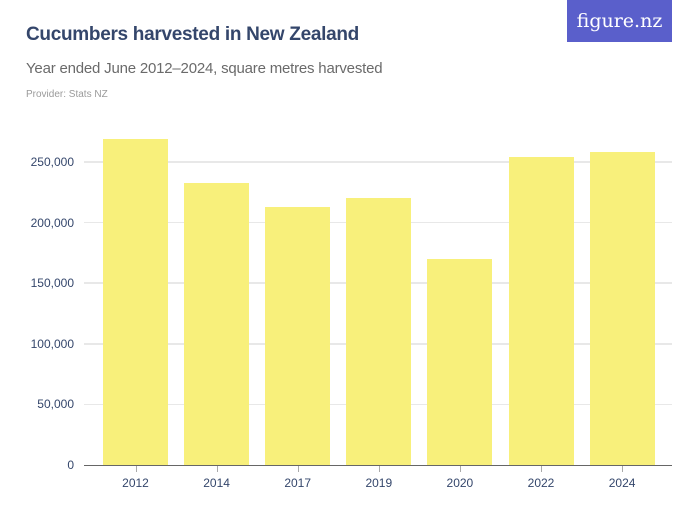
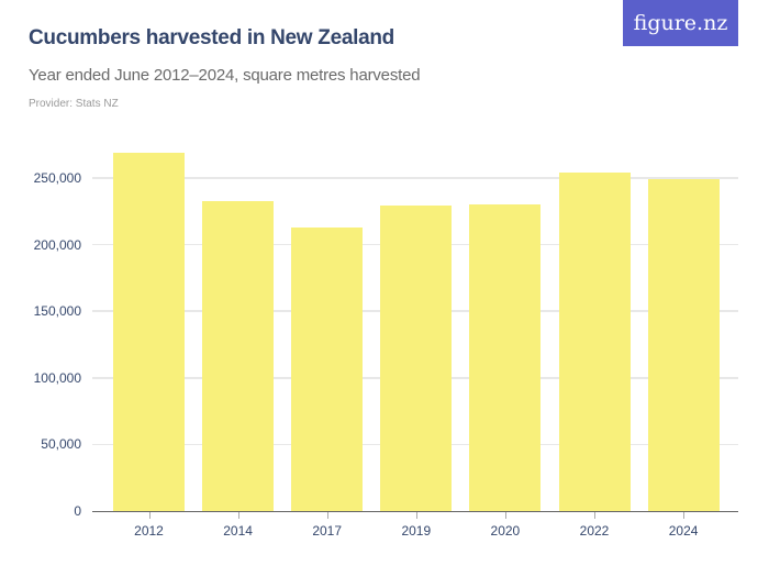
2019: 220000 -> 229000
2020: 170000 -> 230000
2024: 258000 -> 250000
